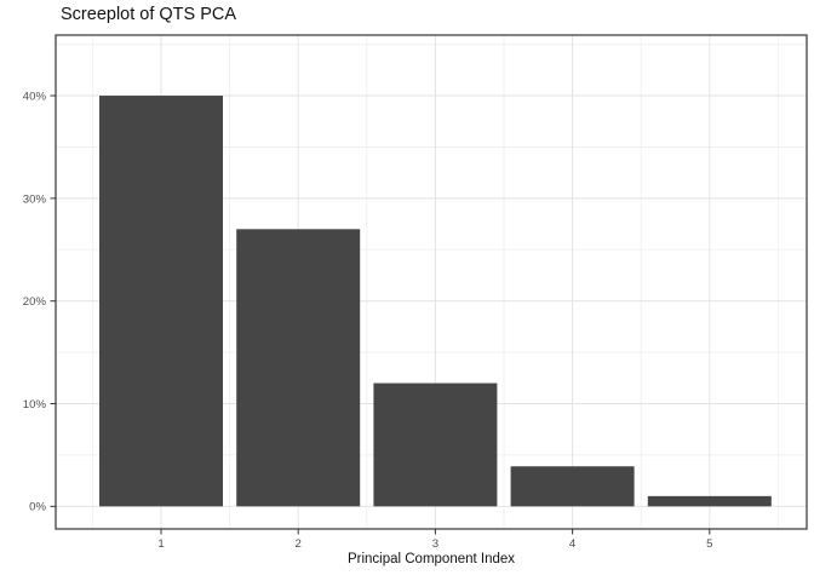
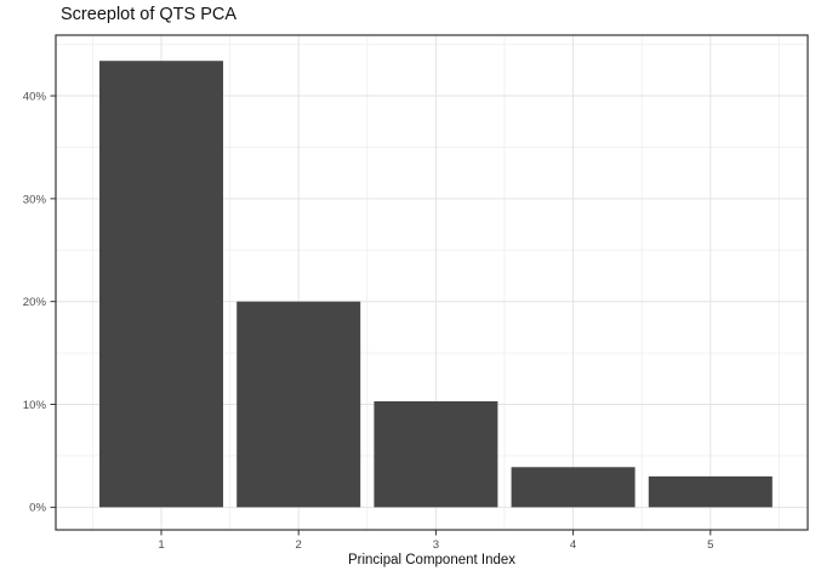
1: 40% -> 43%
2: 27% -> 20%
3: 12% -> 10%
5: 1% -> 3%
